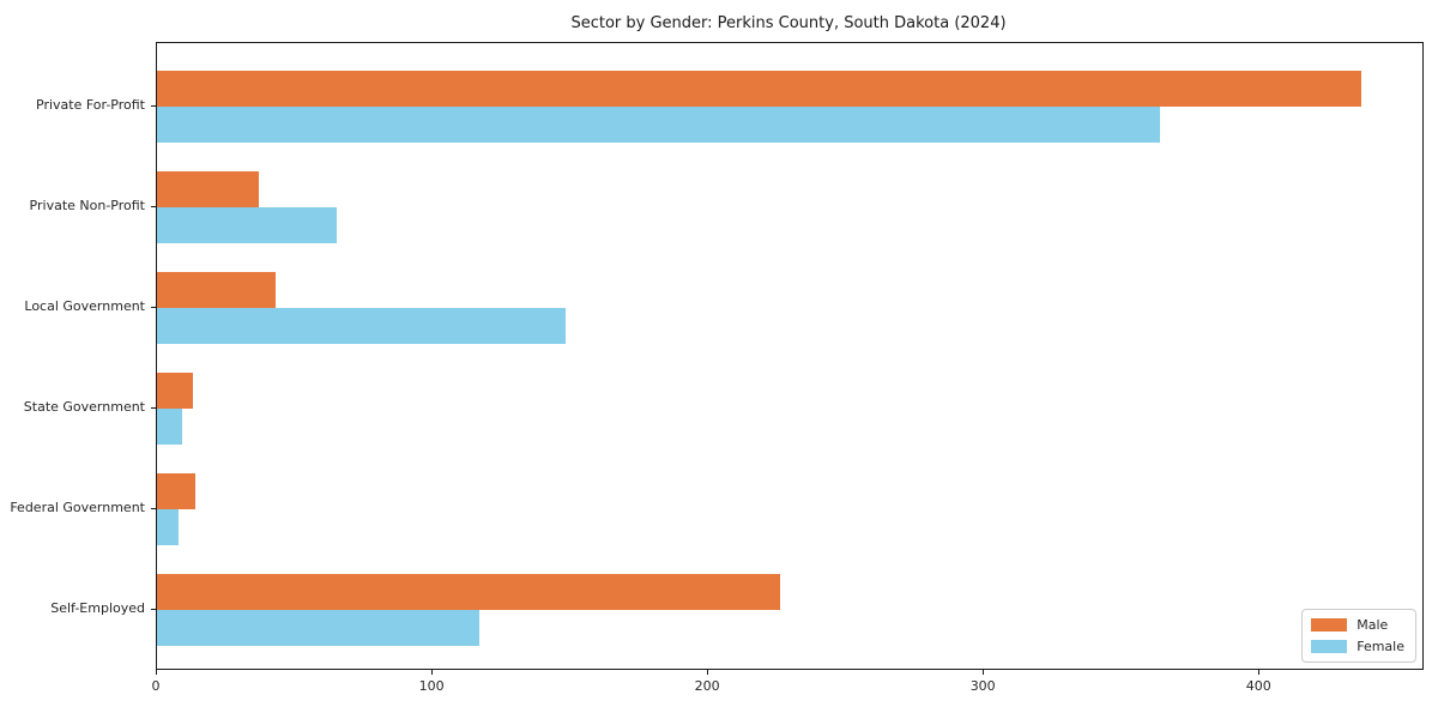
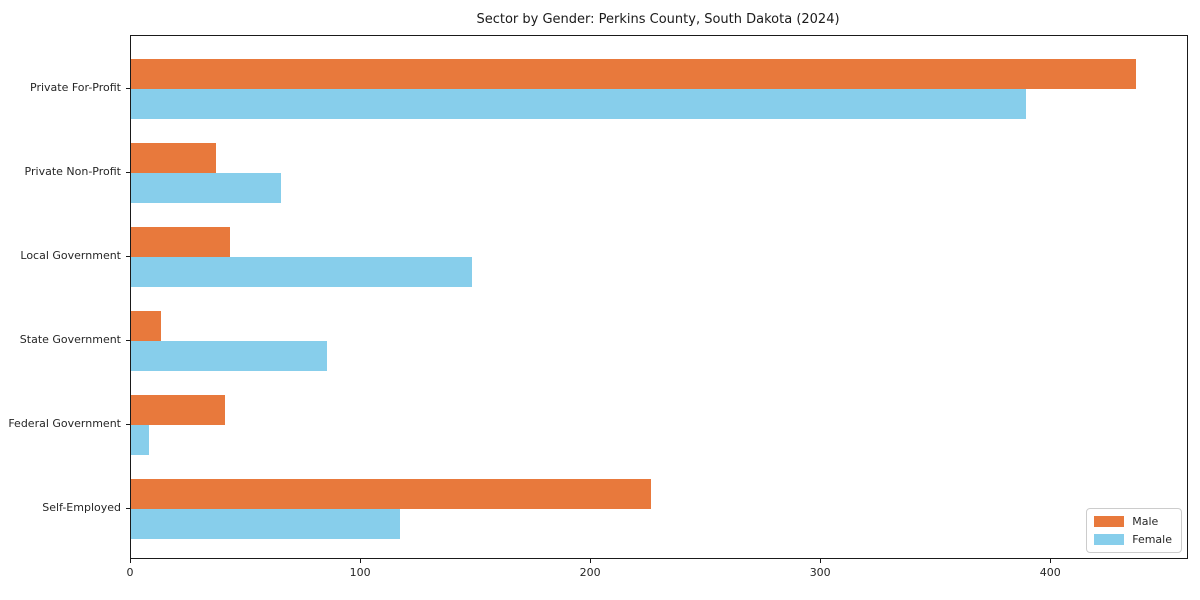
Female/Private For-Profit: 364 -> 389
Female/State Government: 9 -> 85
Male/Federal Government: 14 -> 41
